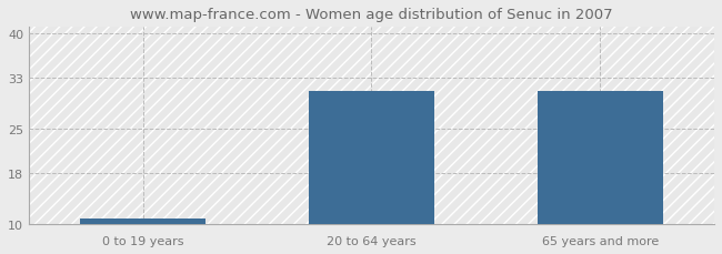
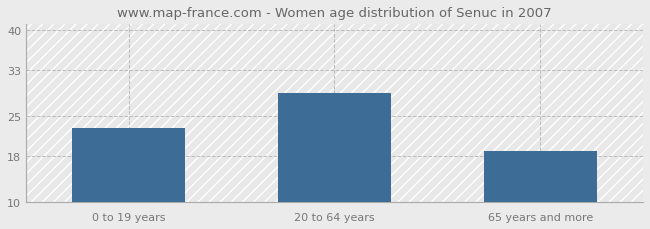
0 to 19 years: 11 -> 23
20 to 64 years: 31 -> 29
65 years and more: 31 -> 19
